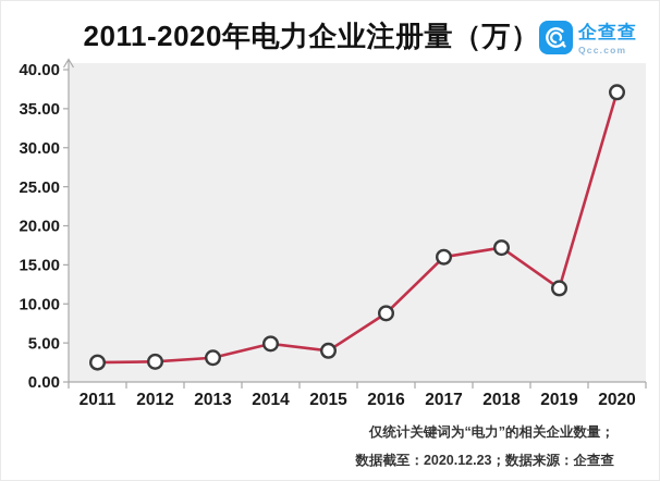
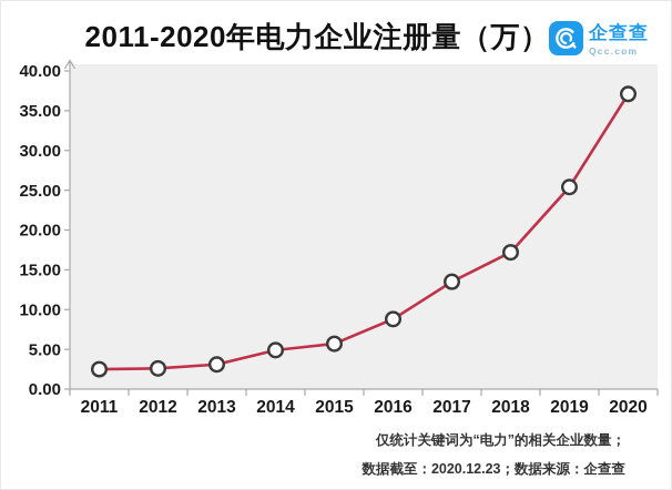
2015: 4 -> 6
2017: 16 -> 14
2019: 12 -> 25
